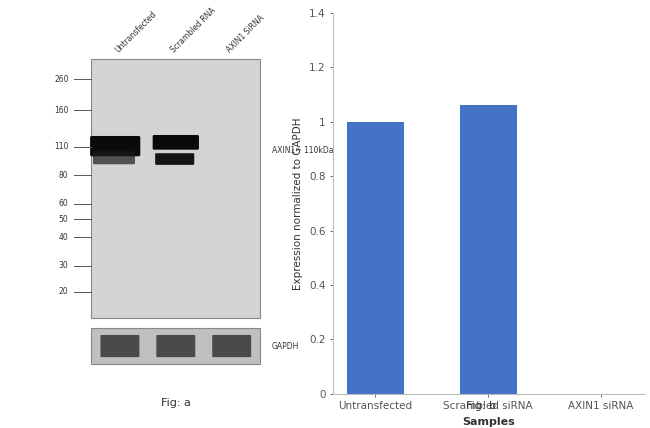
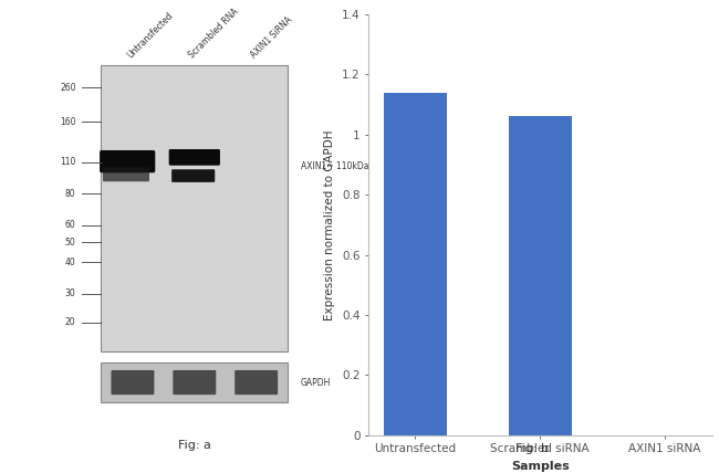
Untransfected: 1.00 -> 1.14
